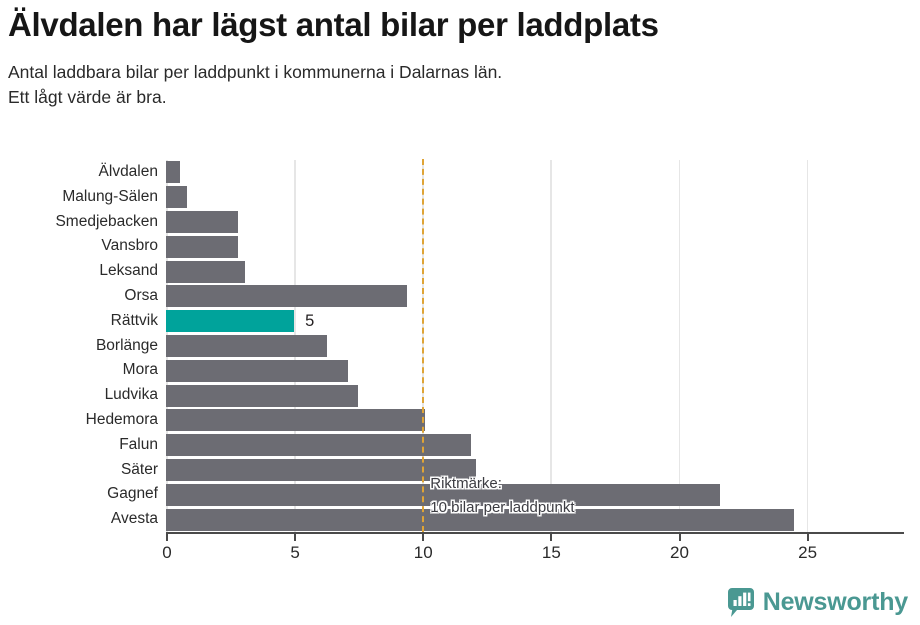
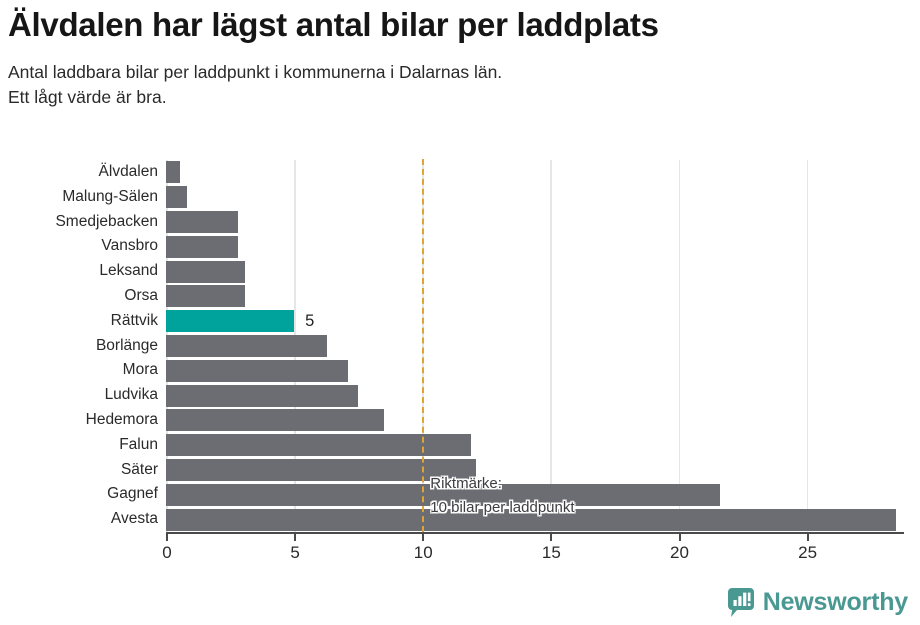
Orsa: 9.4 -> 3.1
Hedemora: 10.1 -> 8.5
Avesta: 24.5 -> 28.5
